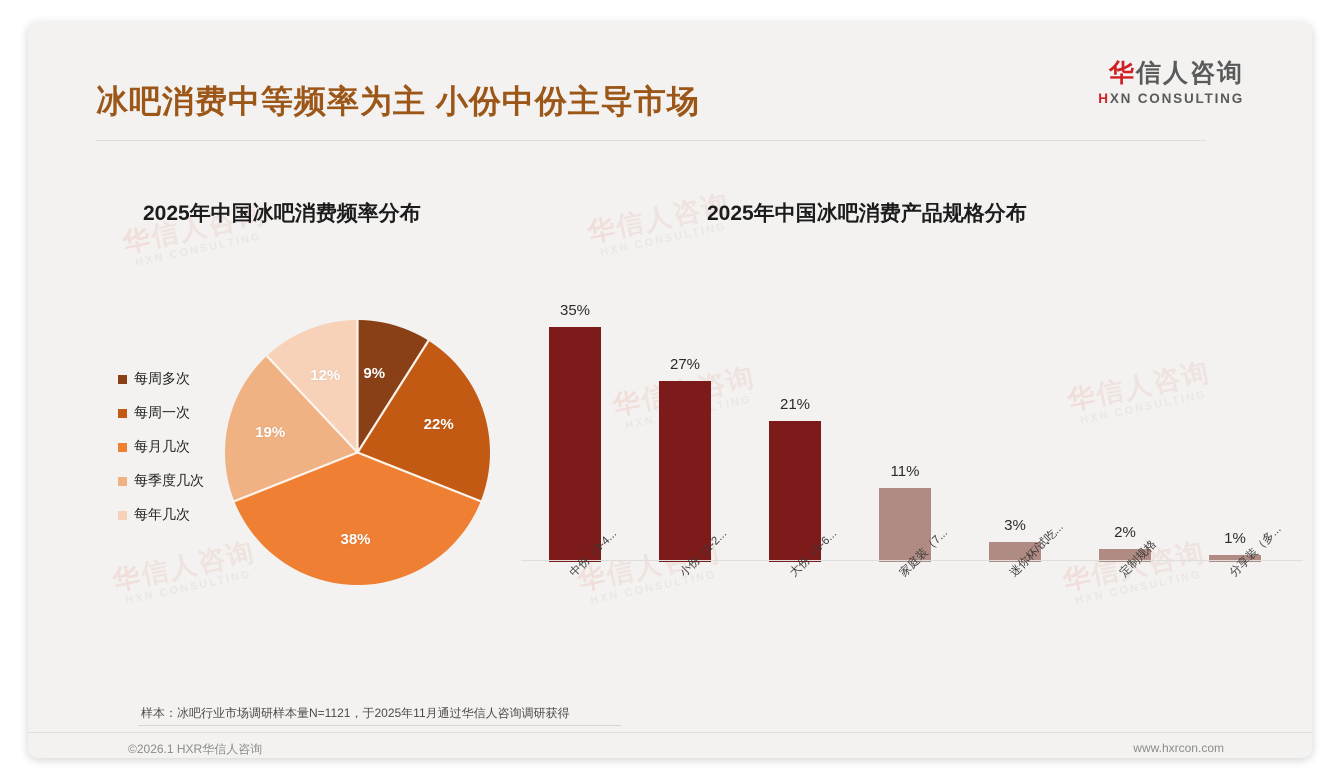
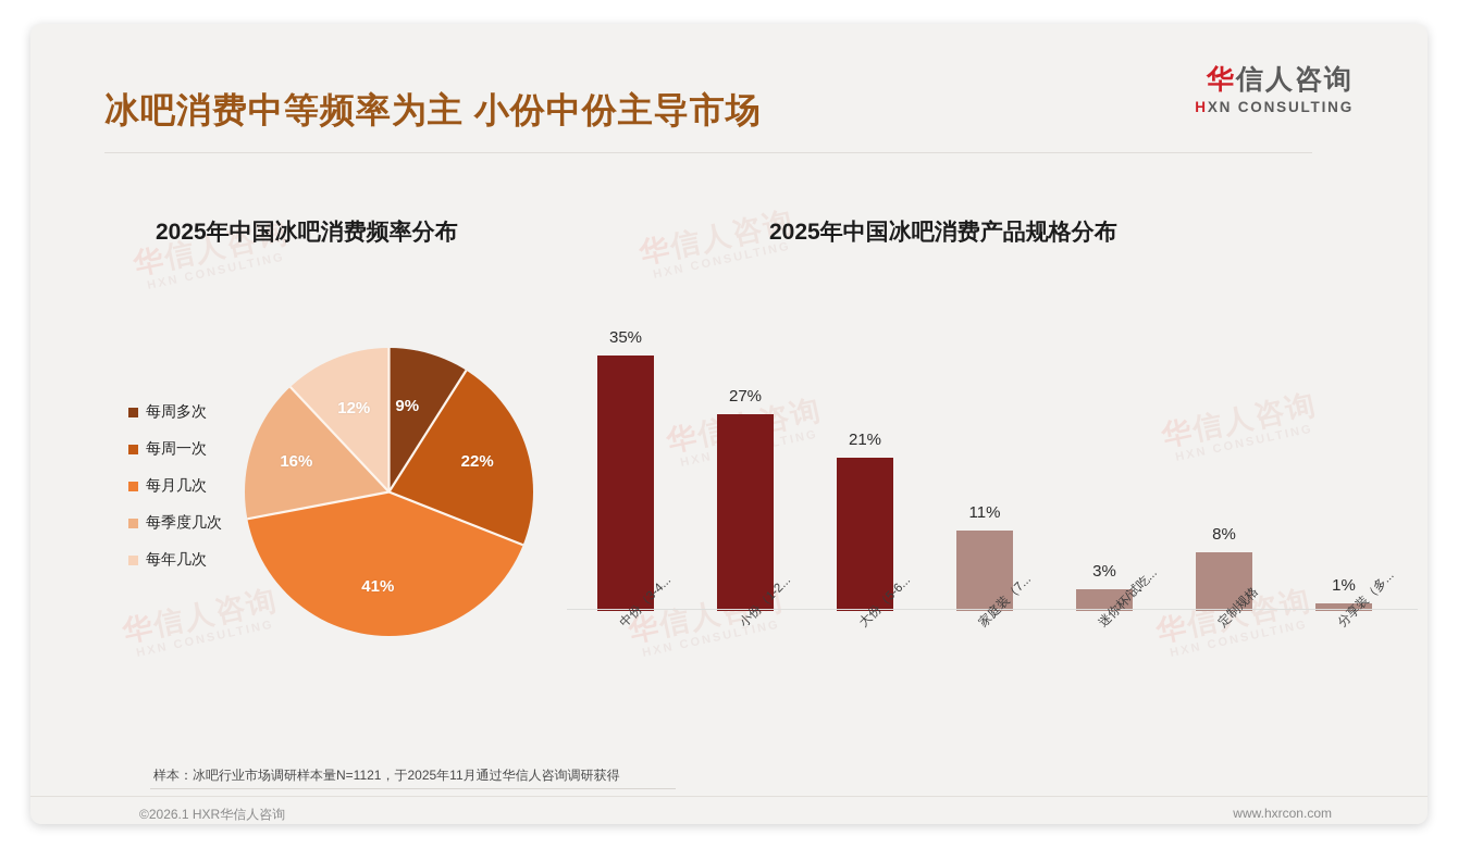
2025年中国冰吧消费频率分布/每月几次: 38% -> 41%
2025年中国冰吧消费频率分布/每季度几次: 19% -> 16%
2025年中国冰吧消费产品规格分布/定制规格: 2% -> 8%
